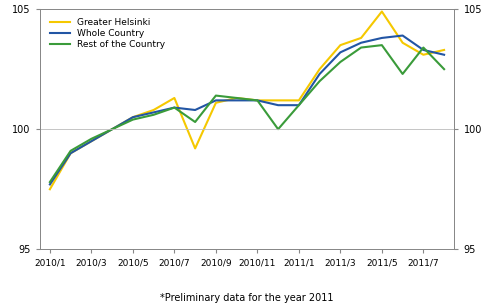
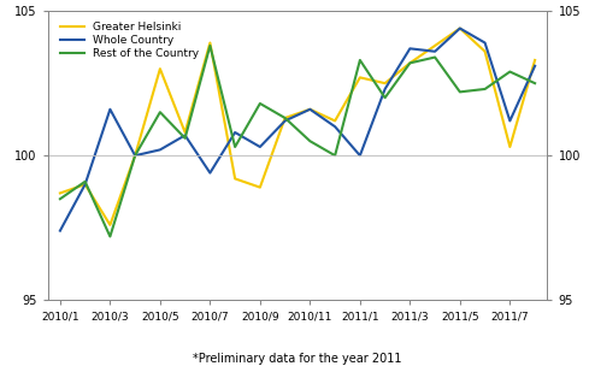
Greater Helsinki/2010/1: 97.5 -> 98.7
Whole Country/2010/1: 97.7 -> 97.4
Rest of the Country/2010/1: 97.8 -> 98.5
Greater Helsinki/2010/3: 99.5 -> 97.6
Whole Country/2010/3: 99.5 -> 101.6
Rest of the Country/2010/3: 99.6 -> 97.2
Greater Helsinki/2010/5: 100.5 -> 103.0
Whole Country/2010/5: 100.5 -> 100.2
Rest of the Country/2010/5: 100.4 -> 101.5
Greater Helsinki/2010/7: 101.3 -> 103.9
Whole Country/2010/7: 100.9 -> 99.4
Rest of the Country/2010/7: 100.9 -> 103.8
Greater Helsinki/2010/9: 101.1 -> 98.9
Whole Country/2010/9: 101.2 -> 100.3
Rest of the Country/2010/9: 101.4 -> 101.8
Greater Helsinki/2010/11: 101.2 -> 101.6
Whole Country/2010/11: 101.2 -> 101.6
Rest of the Country/2010/11: 101.2 -> 100.5
Greater Helsinki/2011/1: 101.2 -> 102.7
Whole Country/2011/1: 101.0 -> 100.0
Rest of the Country/2011/1: 101.0 -> 103.3
Greater Helsinki/2011/3: 103.5 -> 103.2
Whole Country/2011/3: 103.2 -> 103.7
Rest of the Country/2011/3: 102.8 -> 103.2
Greater Helsinki/2011/5: 104.9 -> 104.4
Whole Country/2011/5: 103.8 -> 104.4
Rest of the Country/2011/5: 103.5 -> 102.2
Greater Helsinki/2011/7: 103.1 -> 100.3
Whole Country/2011/7: 103.3 -> 101.2
Rest of the Country/2011/7: 103.4 -> 102.9
